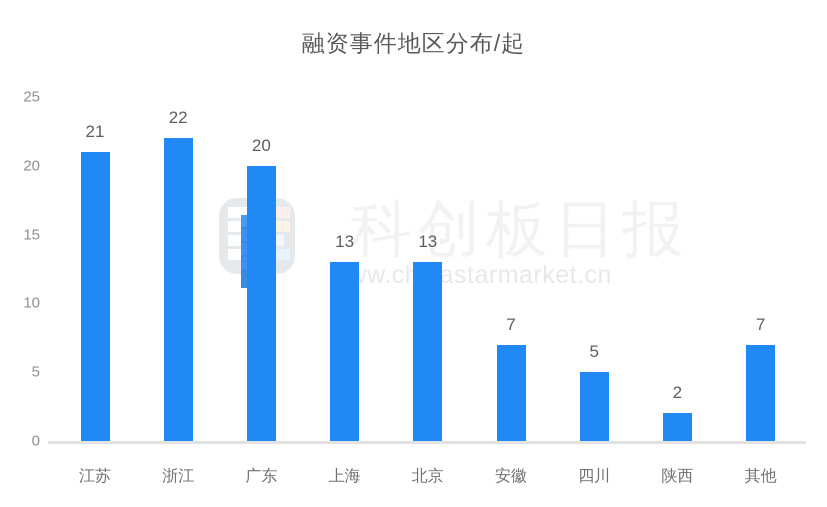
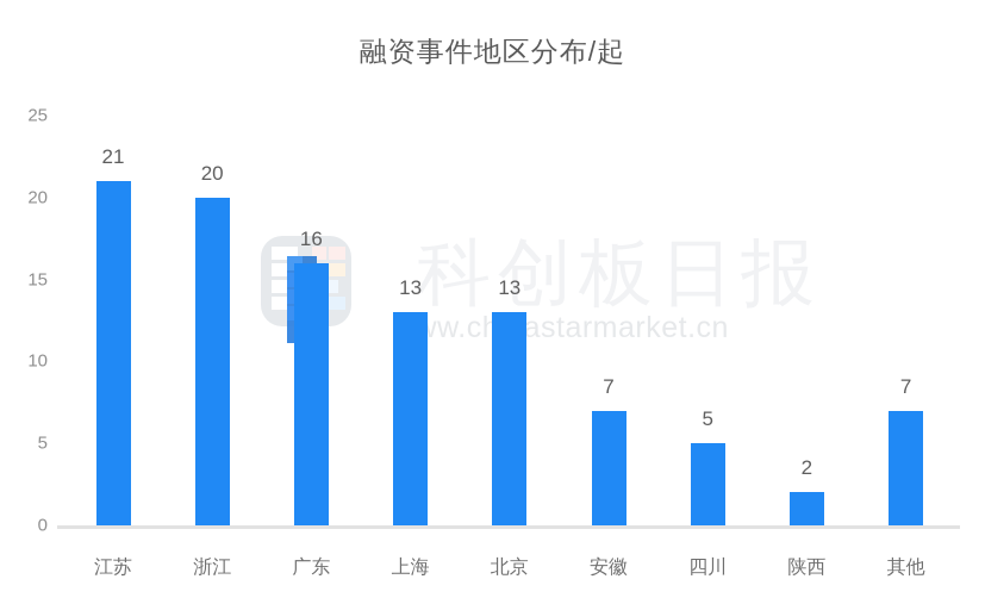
浙江: 22 -> 20
广东: 20 -> 16
